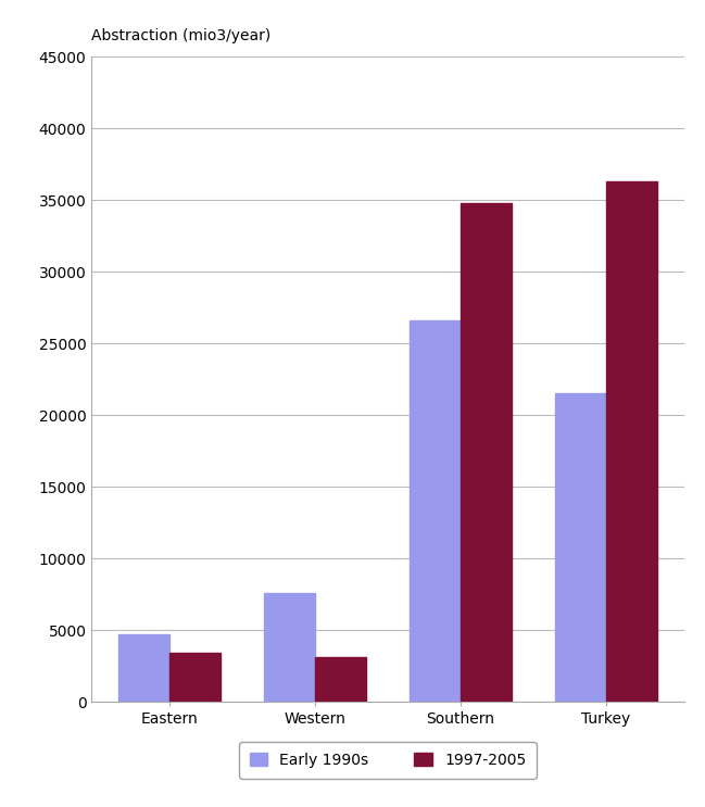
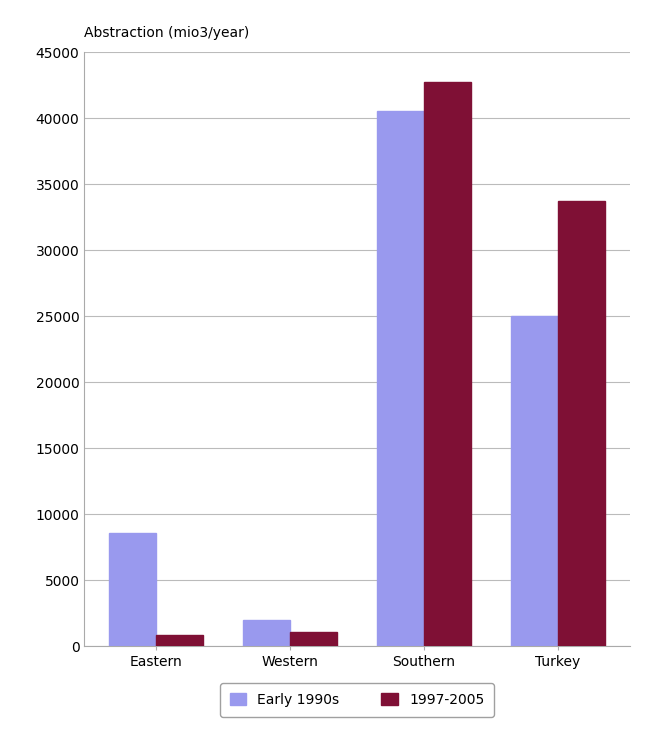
Early 1990s/Eastern: 4700 -> 8600
1997-2005/Eastern: 3400 -> 900
Early 1990s/Western: 7600 -> 2000
1997-2005/Western: 3100 -> 1100
Early 1990s/Southern: 26600 -> 40500
1997-2005/Southern: 34800 -> 42700
Early 1990s/Turkey: 21500 -> 25000
1997-2005/Turkey: 36300 -> 33700
